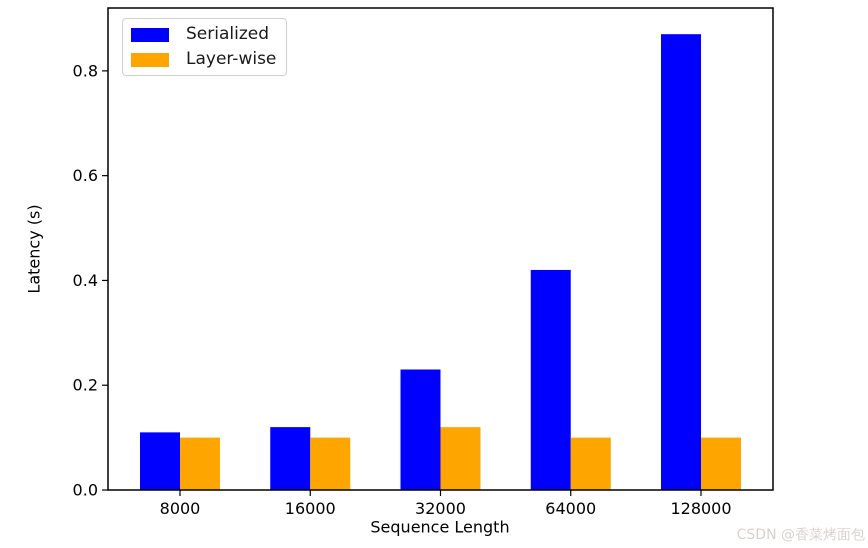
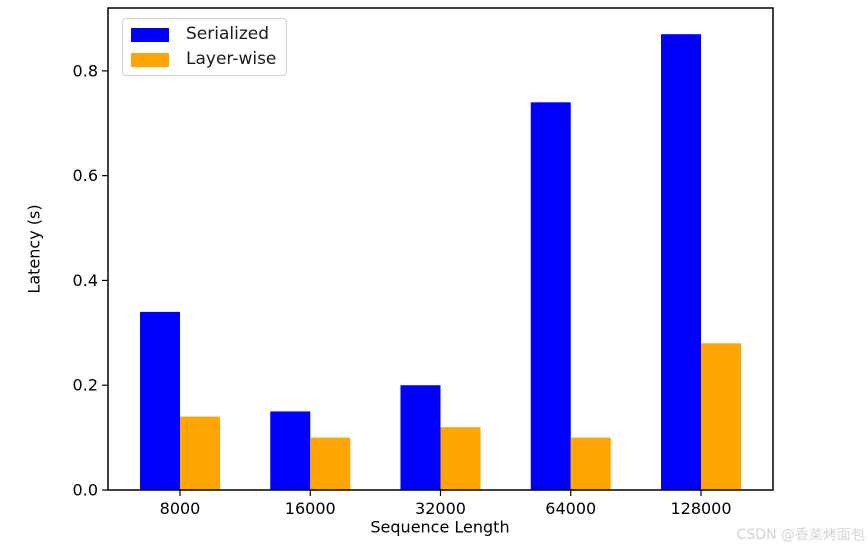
Serialized/8000: 0.11 -> 0.34
Layer-wise/8000: 0.10 -> 0.14
Serialized/16000: 0.12 -> 0.15
Serialized/32000: 0.23 -> 0.20
Serialized/64000: 0.42 -> 0.74
Layer-wise/128000: 0.10 -> 0.28
